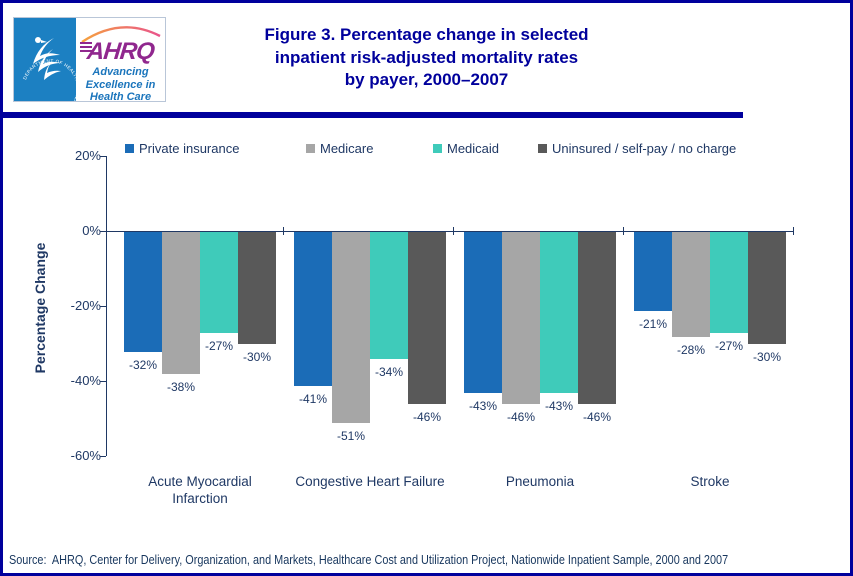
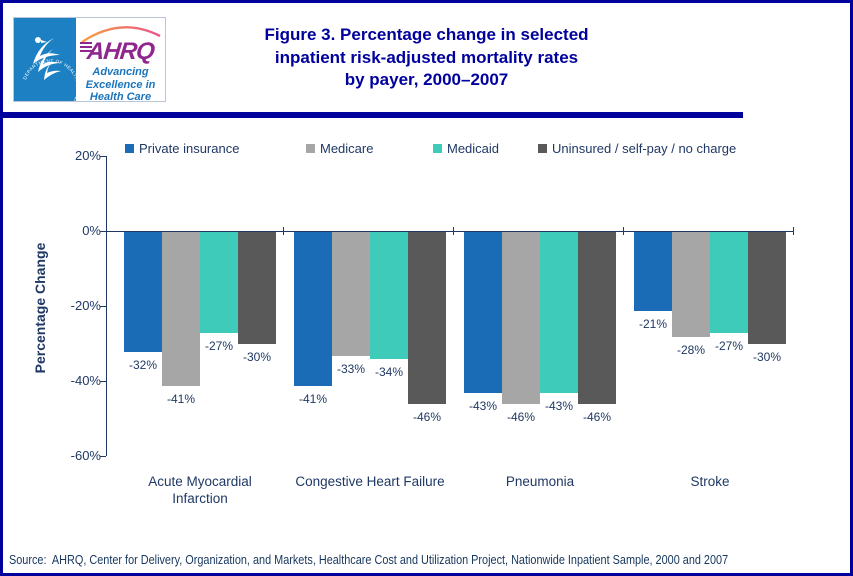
Medicare/Acute Myocardial Infarction: -38% -> -41%
Medicare/Congestive Heart Failure: -51% -> -33%
